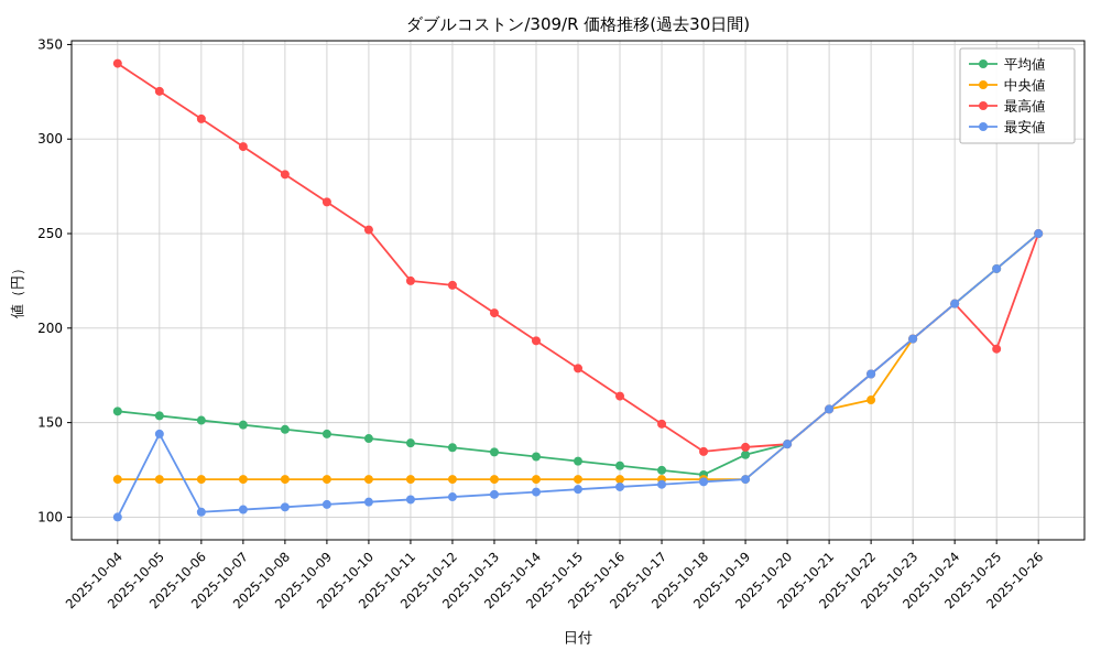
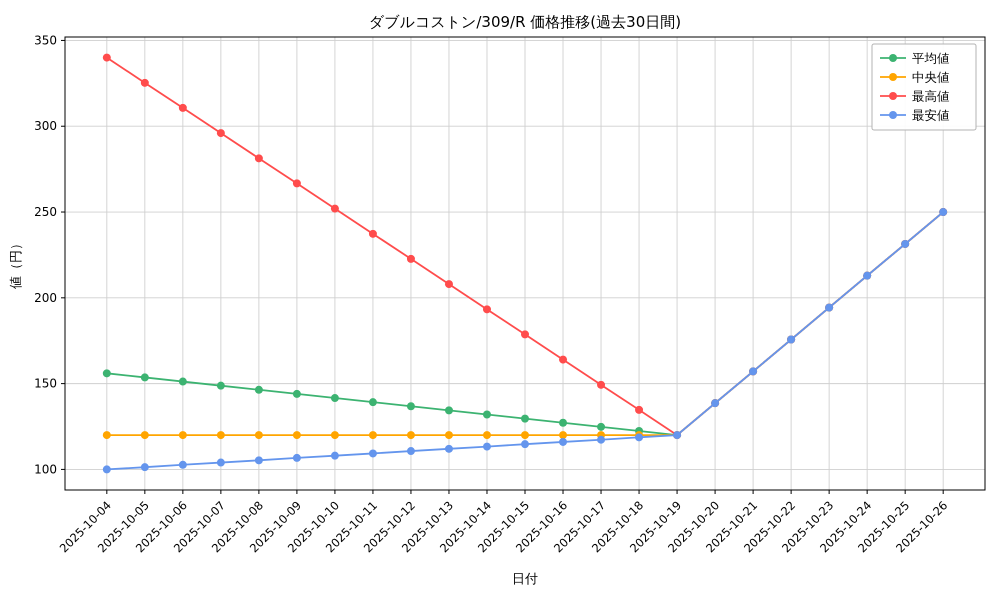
最安値/2025-10-05: 144 -> 101
最高値/2025-10-11: 225 -> 237
平均値/2025-10-19: 133 -> 120
最高値/2025-10-19: 137 -> 120
中央値/2025-10-22: 162 -> 176
最高値/2025-10-25: 189 -> 231
